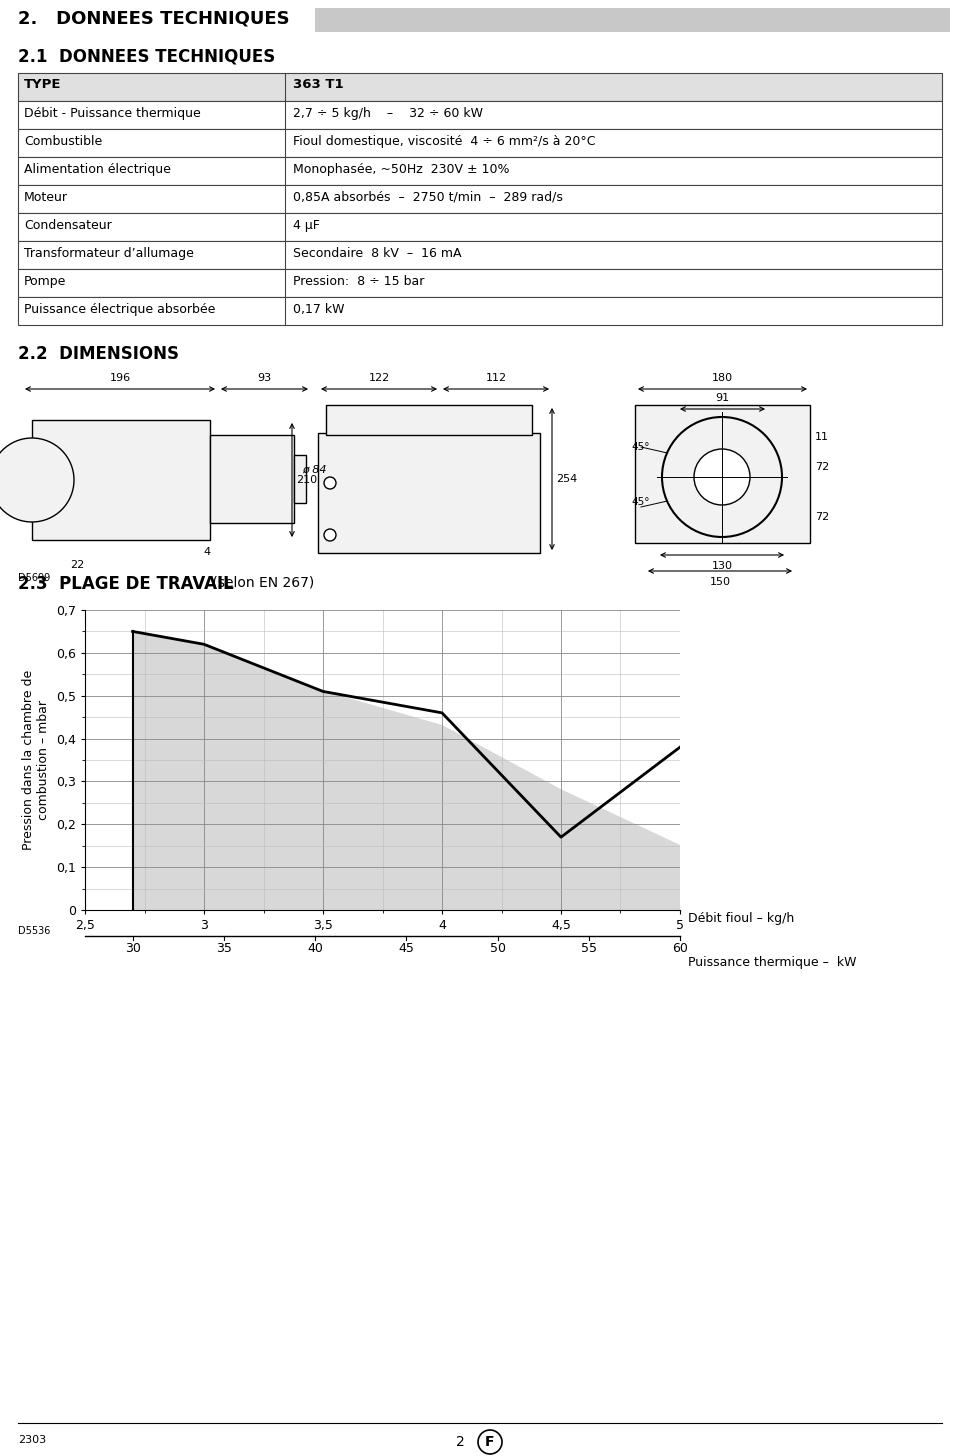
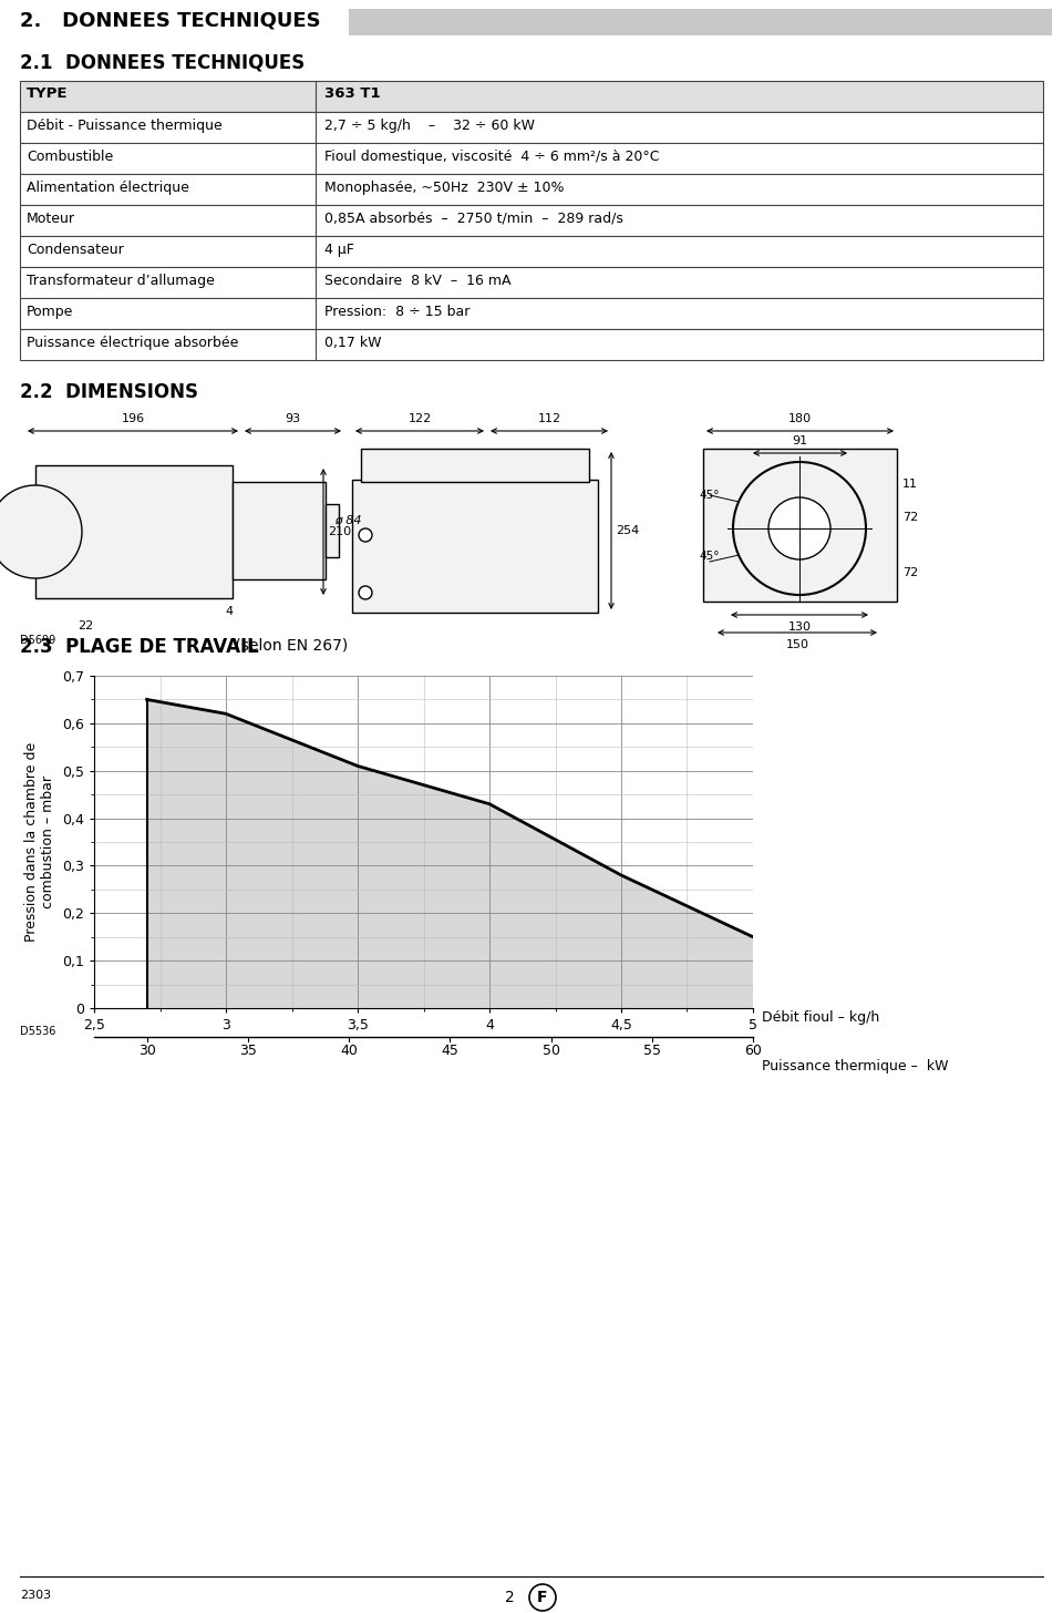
4: 0,46 -> 0,43
4,5: 0,17 -> 0,28
5: 0,38 -> 0,15
